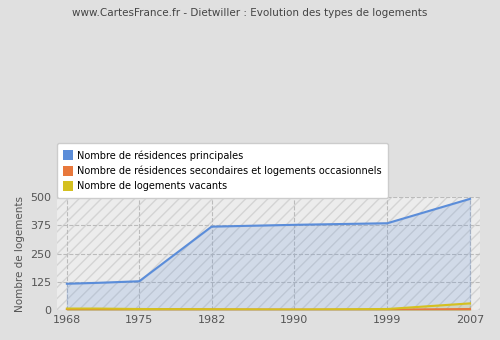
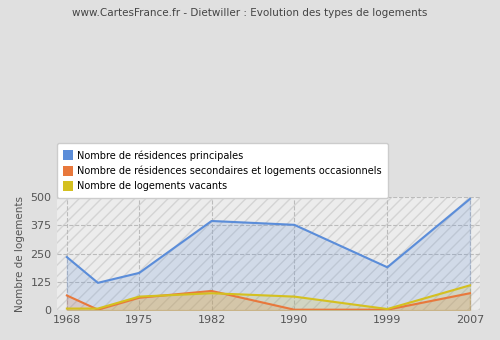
Nombre de résidences principales/1968: 117 -> 235
Nombre de résidences secondaires et logements occasionnels/1968: 2 -> 65
Nombre de résidences principales/1975: 128 -> 165
Nombre de résidences secondaires et logements occasionnels/1975: 5 -> 55
Nombre de logements vacants/1975: 5 -> 60
Nombre de résidences principales/1982: 370 -> 395
Nombre de résidences secondaires et logements occasionnels/1982: 3 -> 85
Nombre de logements vacants/1982: 4 -> 75
Nombre de logements vacants/1990: 3 -> 60
Nombre de résidences principales/1999: 385 -> 190
Nombre de résidences secondaires et logements occasionnels/2007: 5 -> 75
Nombre de logements vacants/2007: 30 -> 110
